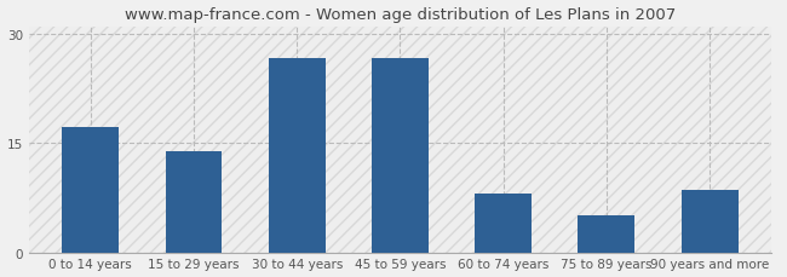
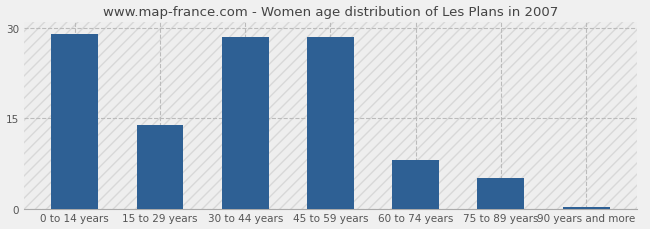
0 to 14 years: 17.2 -> 29.0
30 to 44 years: 26.6 -> 28.5
45 to 59 years: 26.6 -> 28.5
90 years and more: 8.6 -> 0.3
